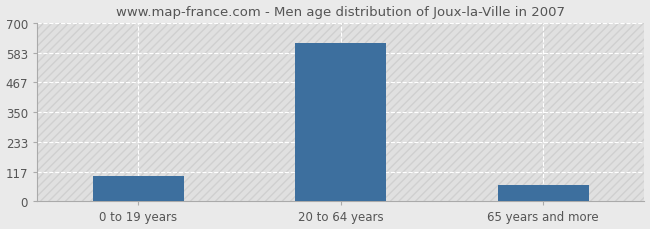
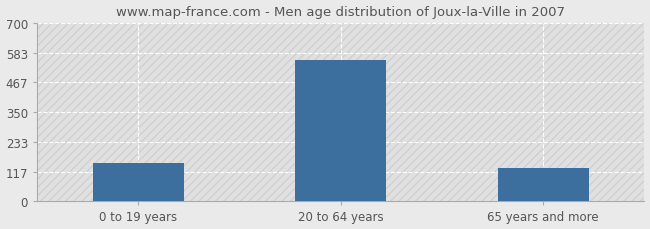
0 to 19 years: 101 -> 150
20 to 64 years: 622 -> 555
65 years and more: 63 -> 130
